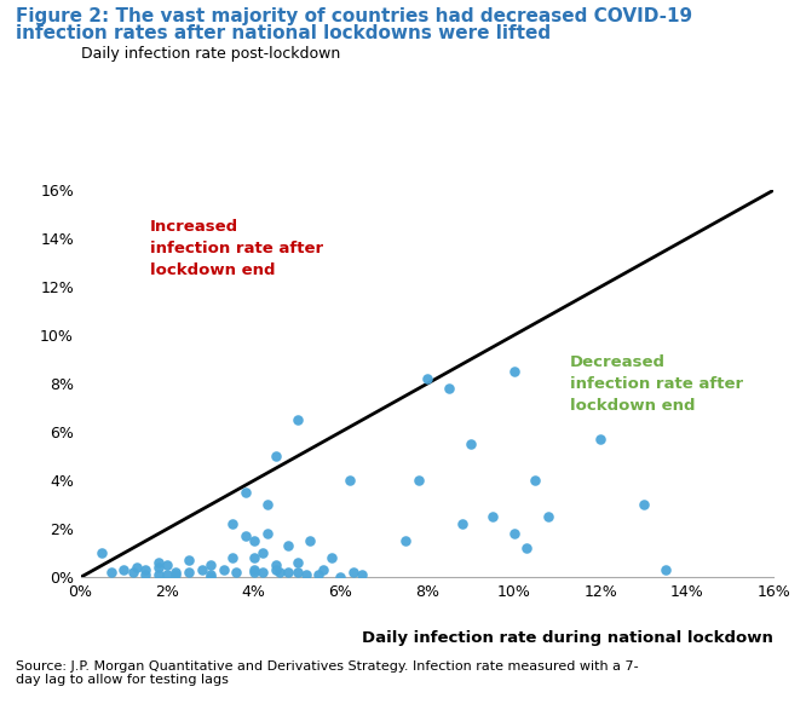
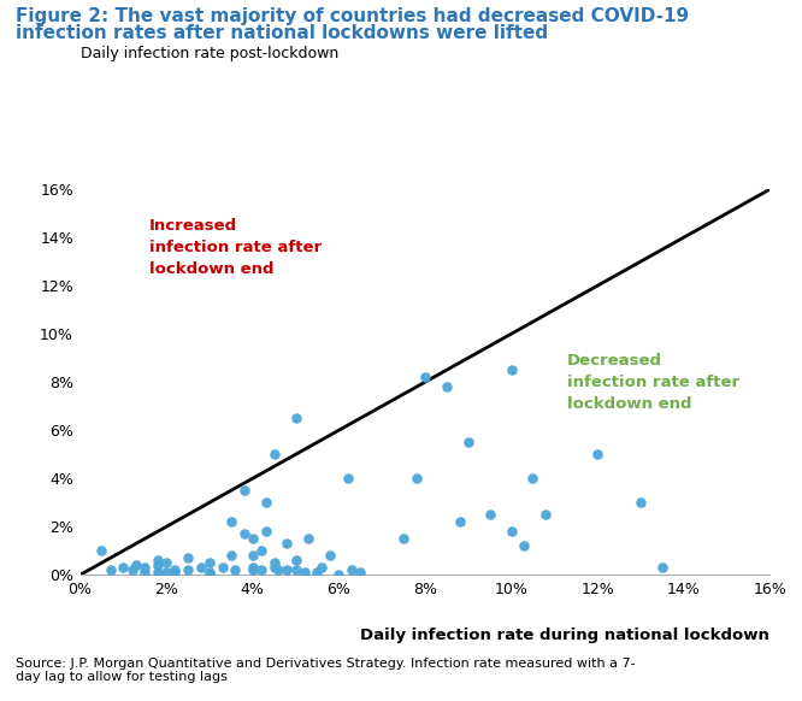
12%: 5.7% -> 5.0%
